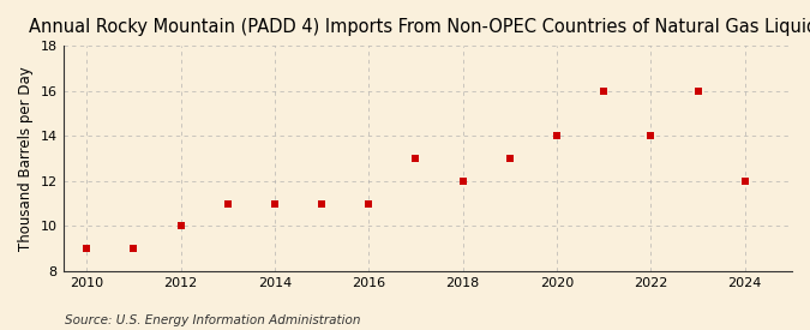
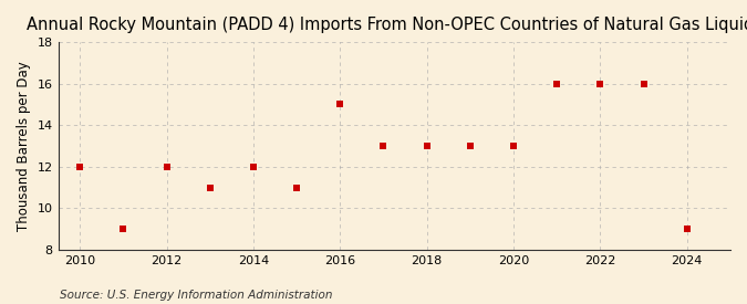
2010: 9 -> 12
2012: 10 -> 12
2014: 11 -> 12
2016: 11 -> 15
2018: 12 -> 13
2020: 14 -> 13
2022: 14 -> 16
2024: 12 -> 9
